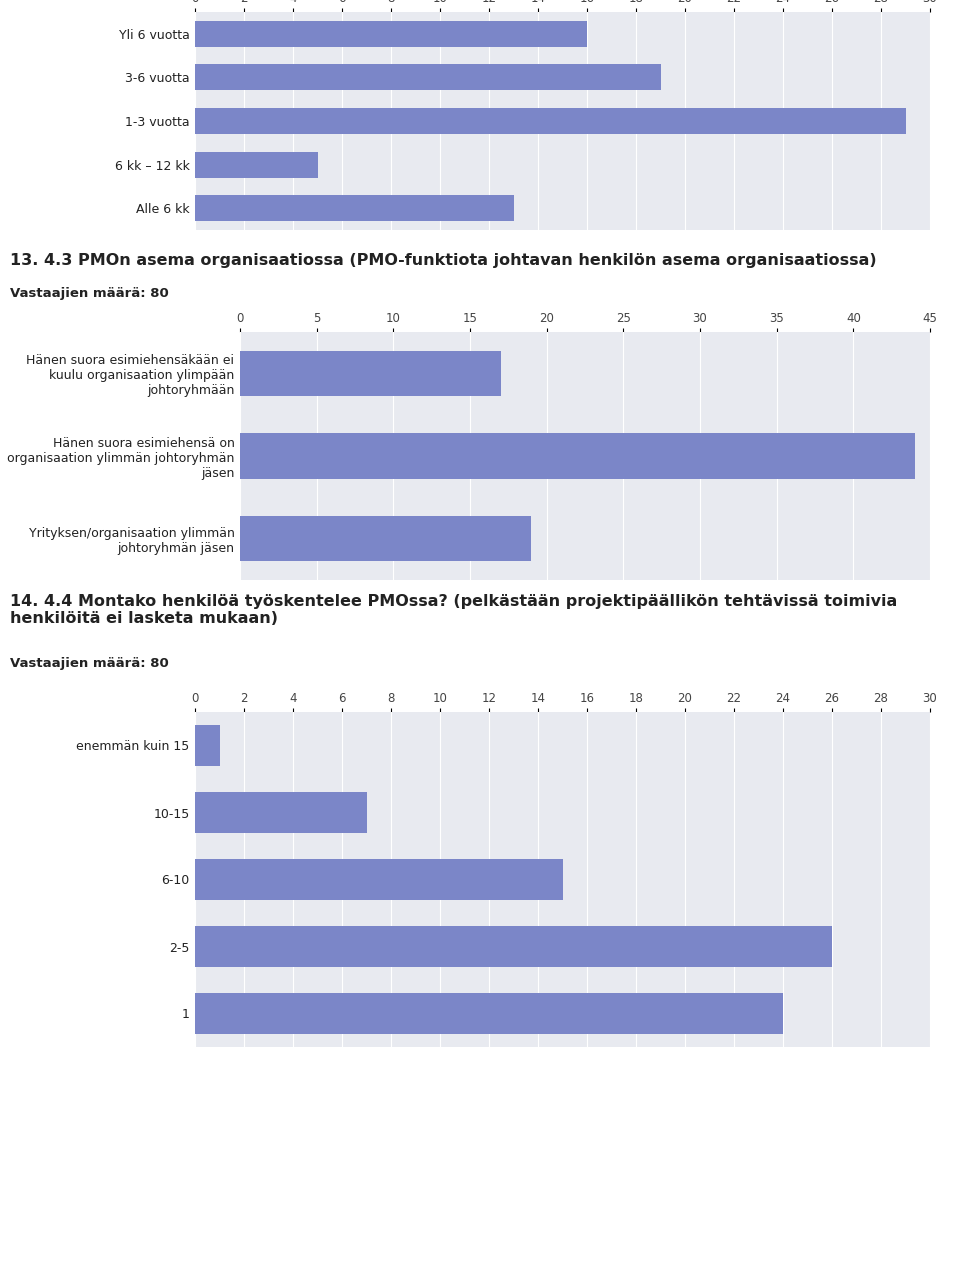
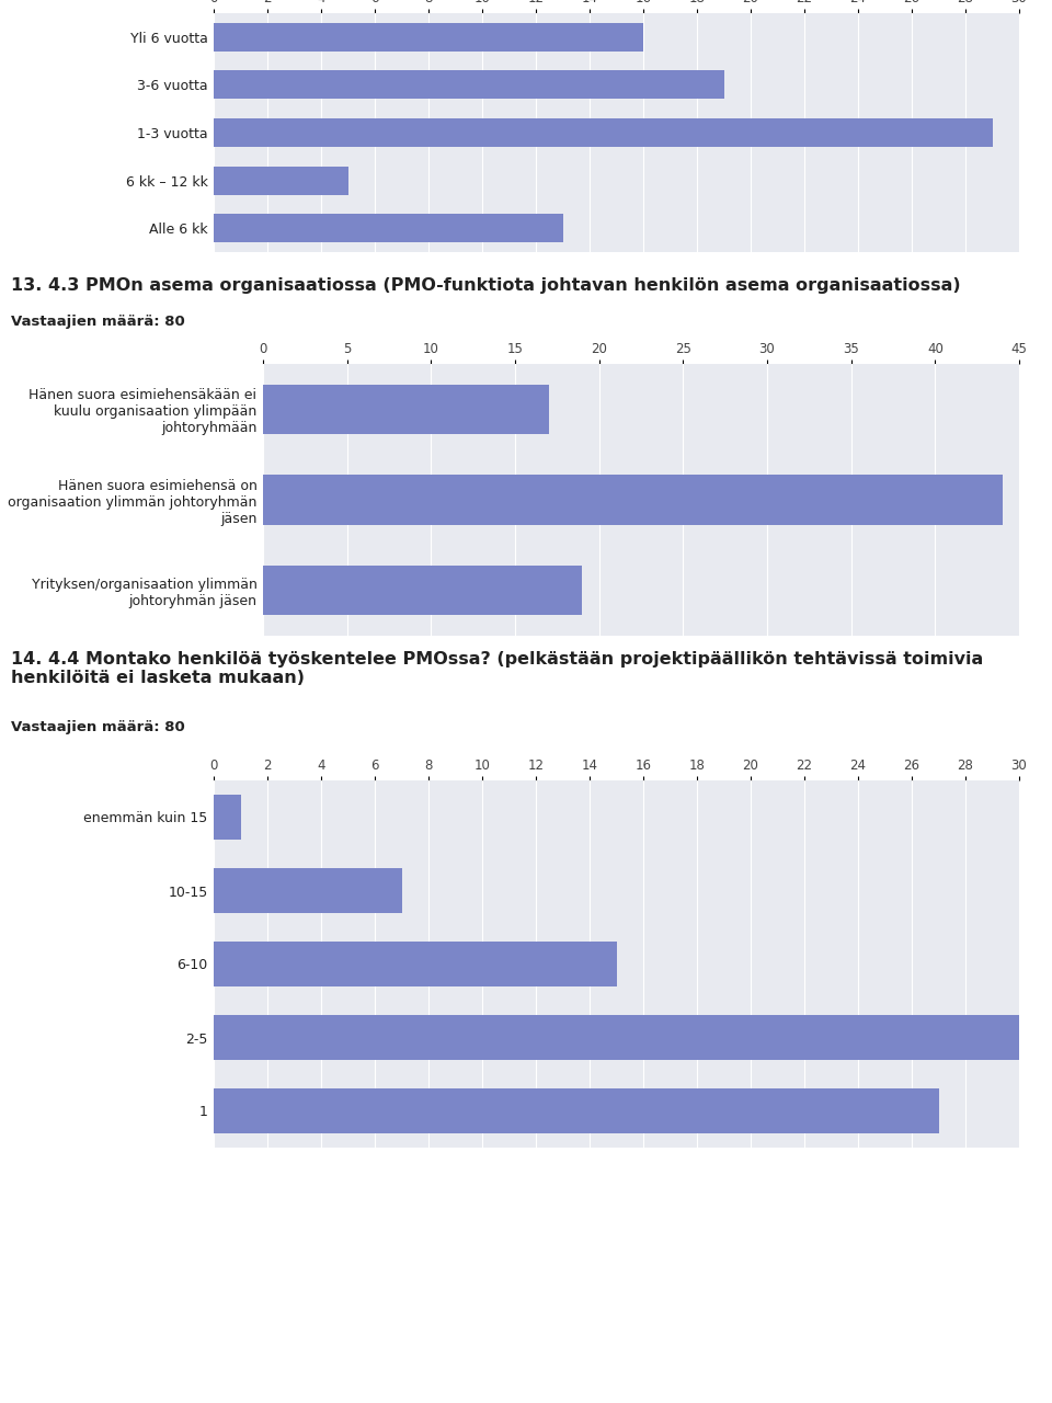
2-5: 26 -> 30
1: 24 -> 27
